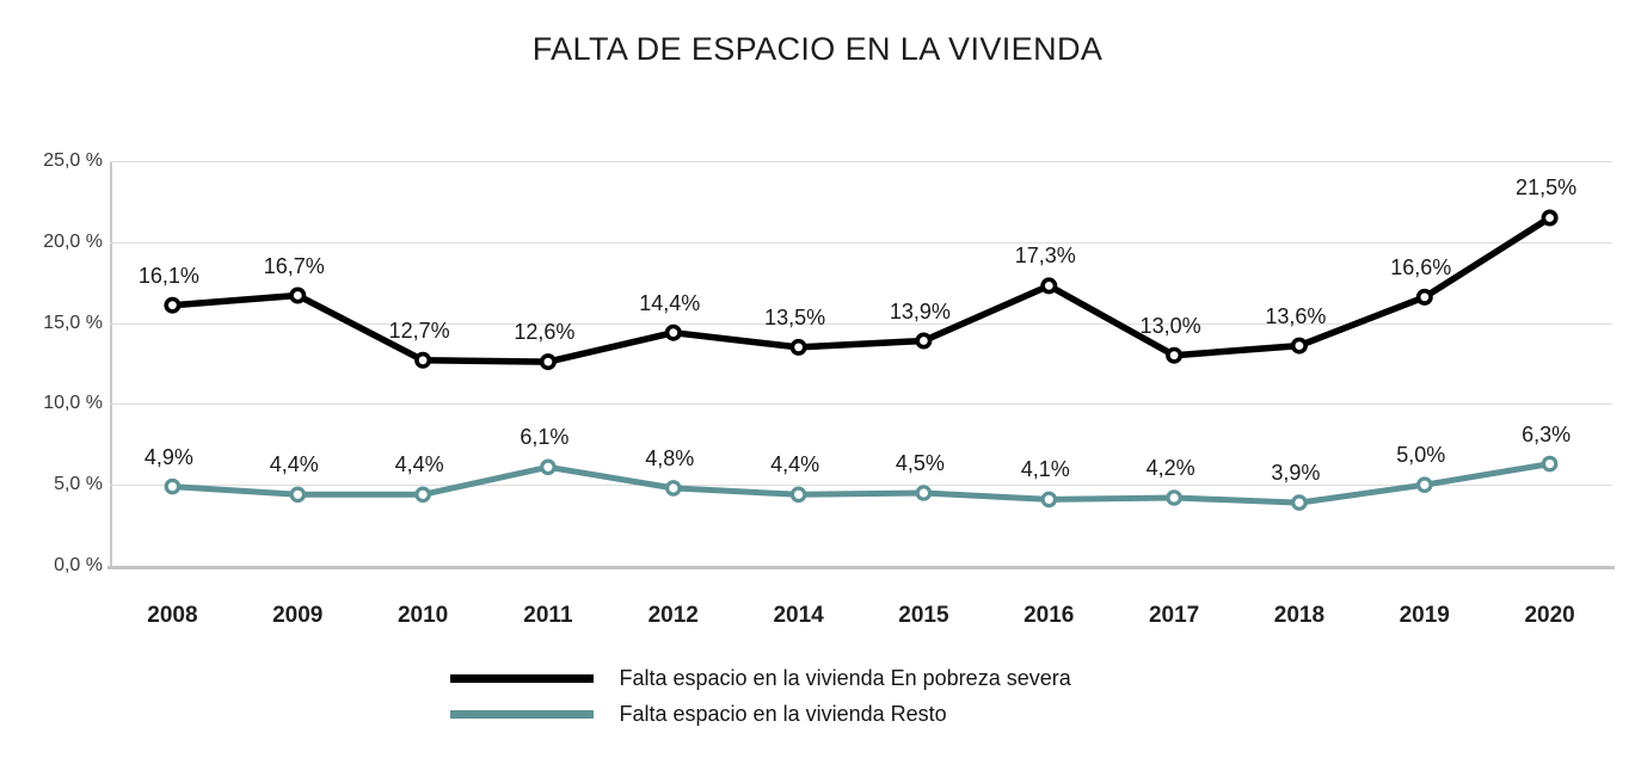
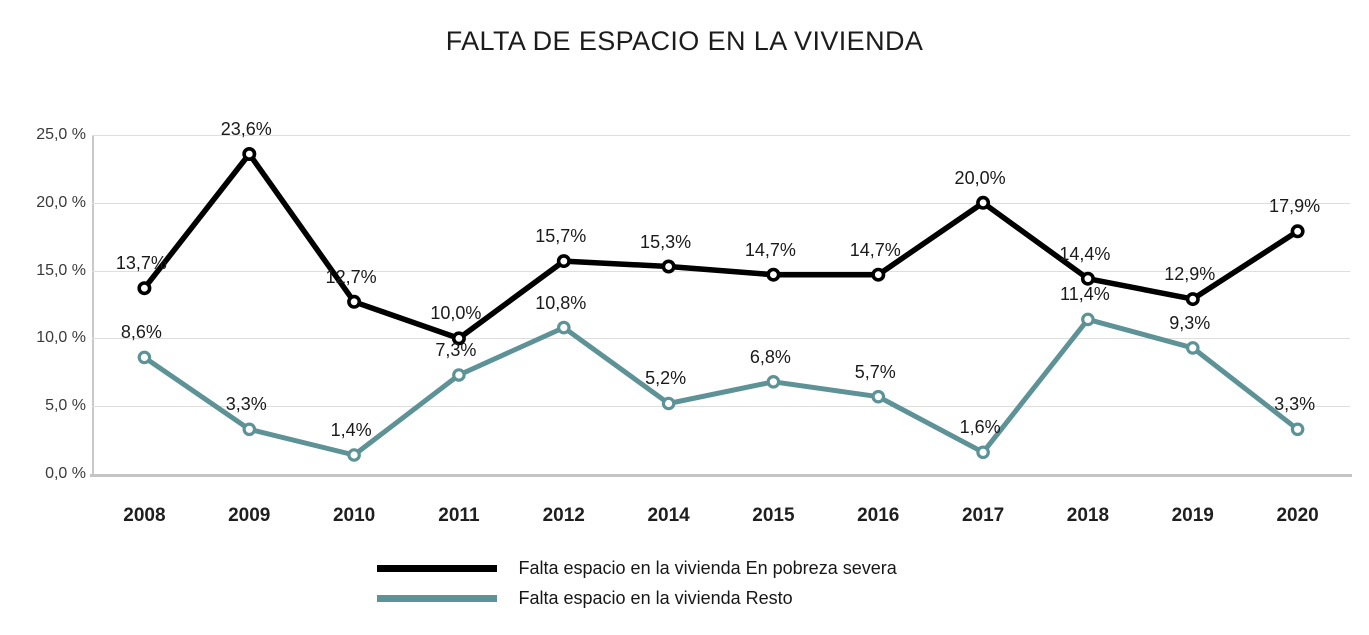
Falta espacio en la vivienda En pobreza severa/2008: 16,1% -> 13,7%
Falta espacio en la vivienda Resto/2008: 4,9% -> 8,6%
Falta espacio en la vivienda En pobreza severa/2009: 16,7% -> 23,6%
Falta espacio en la vivienda Resto/2009: 4,4% -> 3,3%
Falta espacio en la vivienda Resto/2010: 4,4% -> 1,4%
Falta espacio en la vivienda En pobreza severa/2011: 12,6% -> 10,0%
Falta espacio en la vivienda Resto/2011: 6,1% -> 7,3%
Falta espacio en la vivienda En pobreza severa/2012: 14,4% -> 15,7%
Falta espacio en la vivienda Resto/2012: 4,8% -> 10,8%
Falta espacio en la vivienda En pobreza severa/2014: 13,5% -> 15,3%
Falta espacio en la vivienda Resto/2014: 4,4% -> 5,2%
Falta espacio en la vivienda En pobreza severa/2015: 13,9% -> 14,7%
Falta espacio en la vivienda Resto/2015: 4,5% -> 6,8%
Falta espacio en la vivienda En pobreza severa/2016: 17,3% -> 14,7%
Falta espacio en la vivienda Resto/2016: 4,1% -> 5,7%
Falta espacio en la vivienda En pobreza severa/2017: 13,0% -> 20,0%
Falta espacio en la vivienda Resto/2017: 4,2% -> 1,6%
Falta espacio en la vivienda En pobreza severa/2018: 13,6% -> 14,4%
Falta espacio en la vivienda Resto/2018: 3,9% -> 11,4%
Falta espacio en la vivienda En pobreza severa/2019: 16,6% -> 12,9%
Falta espacio en la vivienda Resto/2019: 5,0% -> 9,3%
Falta espacio en la vivienda En pobreza severa/2020: 21,5% -> 17,9%
Falta espacio en la vivienda Resto/2020: 6,3% -> 3,3%
